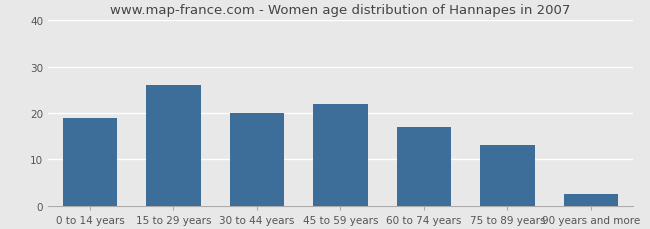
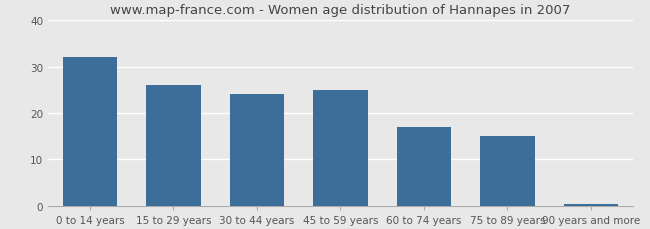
0 to 14 years: 19.0 -> 32.0
30 to 44 years: 20.0 -> 24.0
45 to 59 years: 22.0 -> 25.0
75 to 89 years: 13.0 -> 15.0
90 years and more: 2.5 -> 0.4
